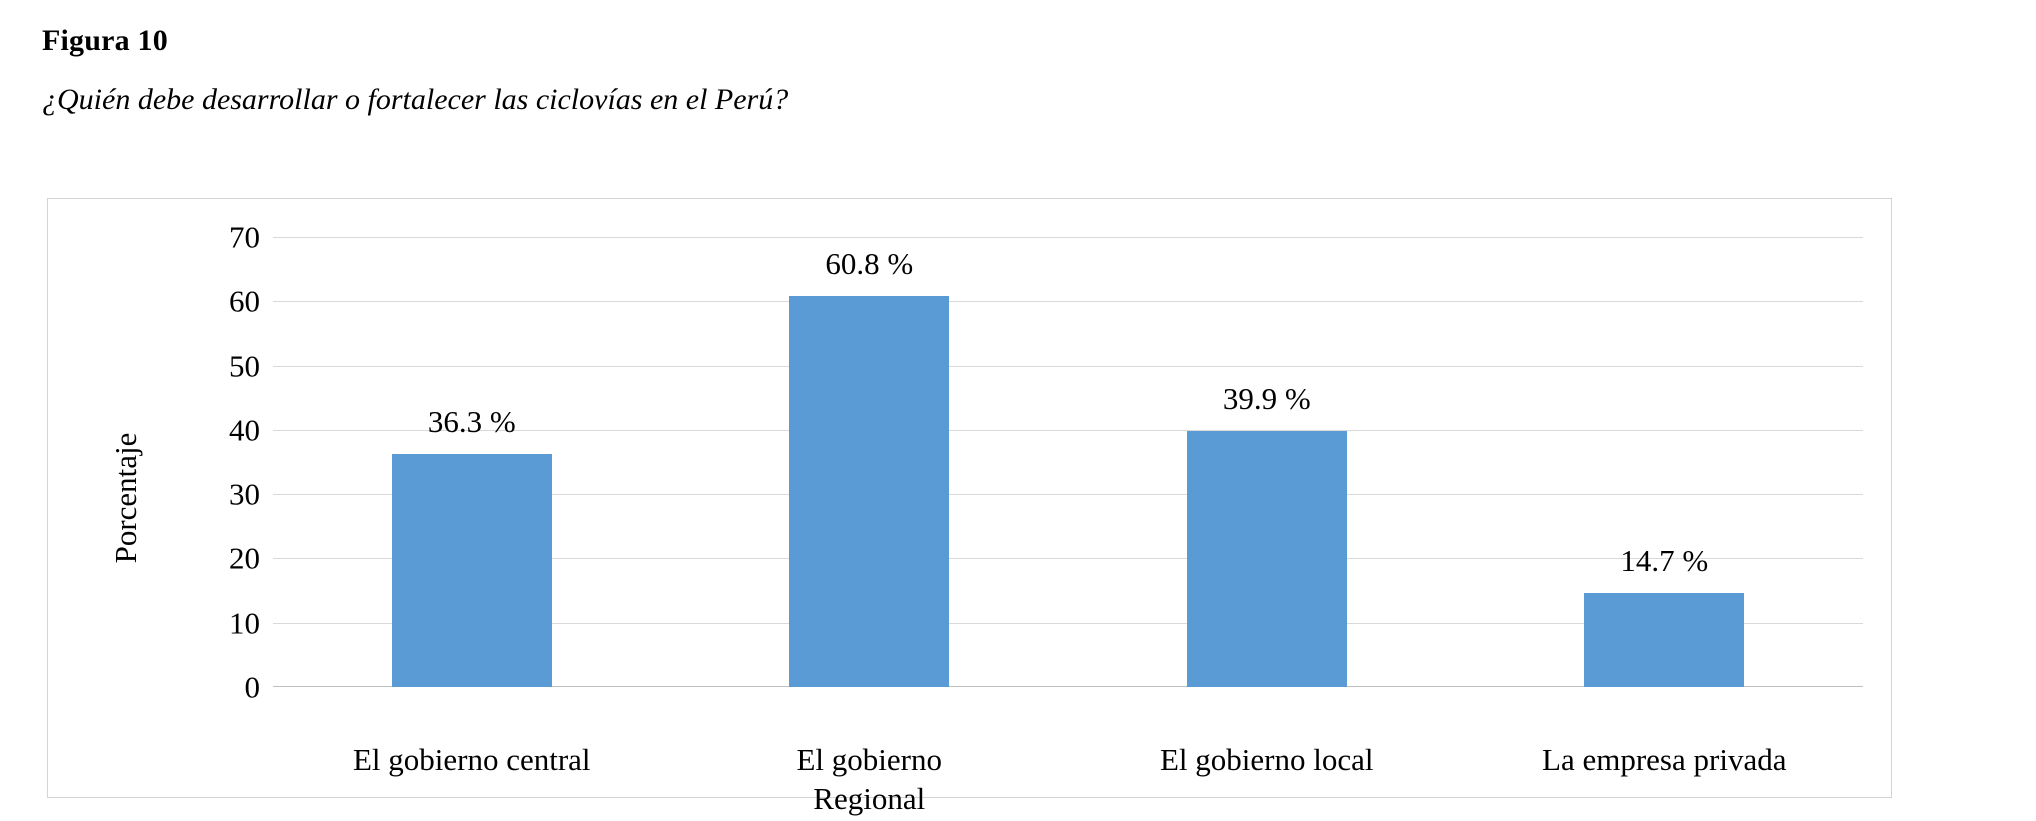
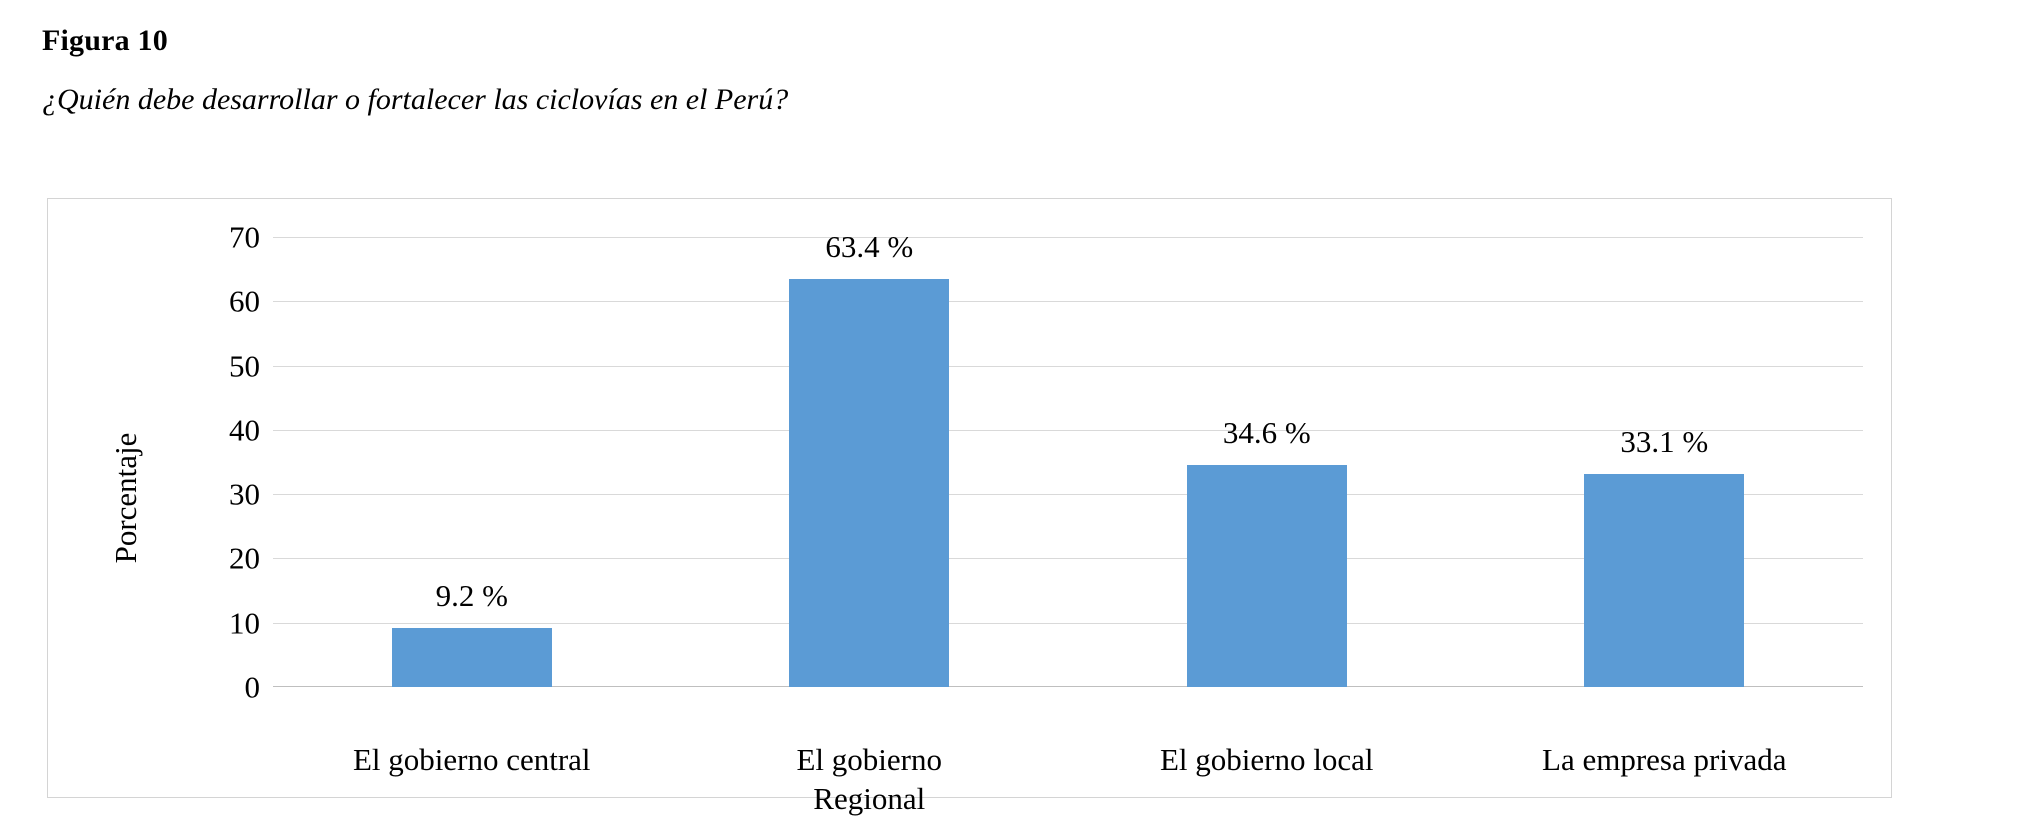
El gobierno central: 36.3 -> 9.2
El gobierno Regional: 60.8 -> 63.4
El gobierno local: 39.9 -> 34.6
La empresa privada: 14.7 -> 33.1
